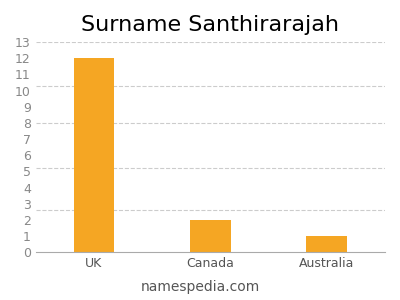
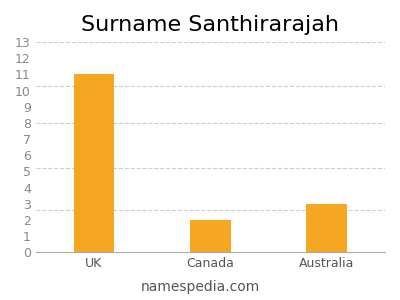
UK: 12 -> 11
Australia: 1 -> 3
